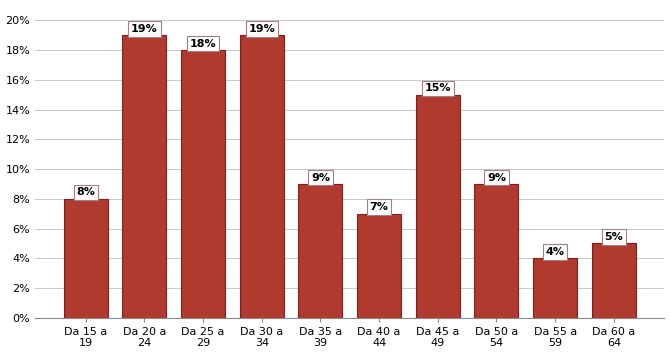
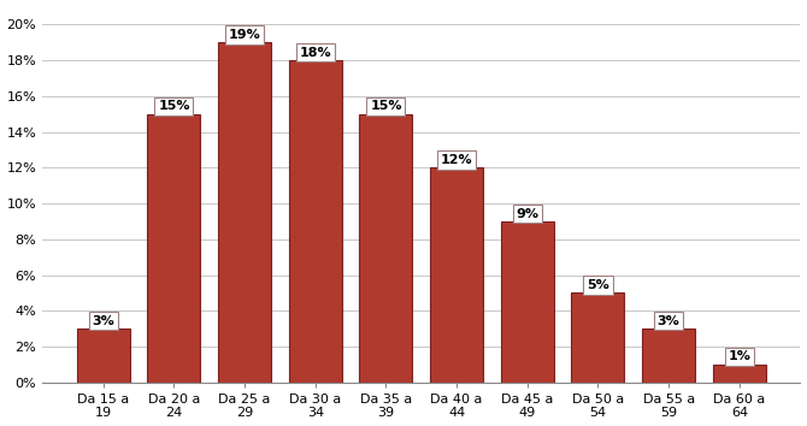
Da 15 a 19: 8% -> 3%
Da 20 a 24: 19% -> 15%
Da 25 a 29: 18% -> 19%
Da 30 a 34: 19% -> 18%
Da 35 a 39: 9% -> 15%
Da 40 a 44: 7% -> 12%
Da 45 a 49: 15% -> 9%
Da 50 a 54: 9% -> 5%
Da 55 a 59: 4% -> 3%
Da 60 a 64: 5% -> 1%
